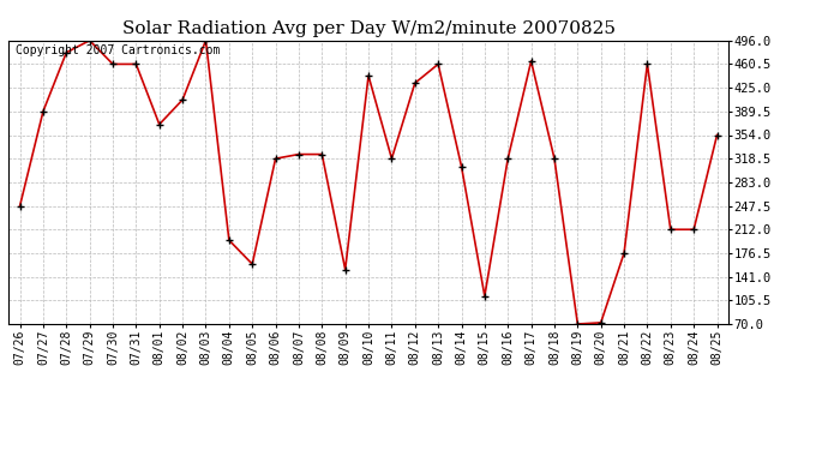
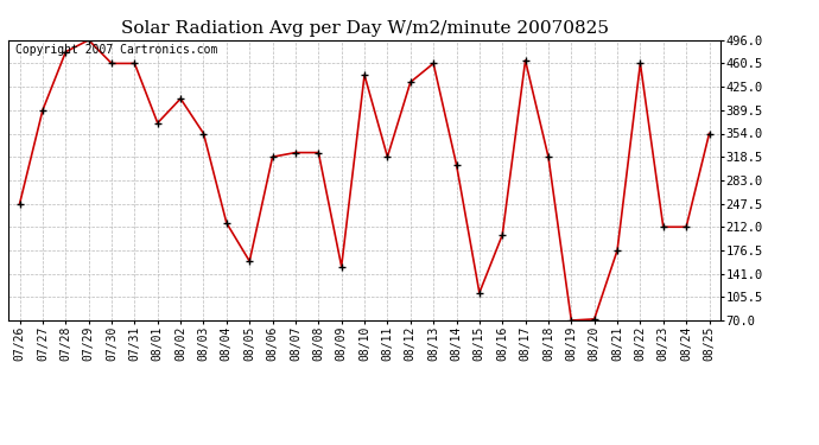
08/03: 496 -> 354
08/04: 196 -> 218
08/16: 318 -> 200
